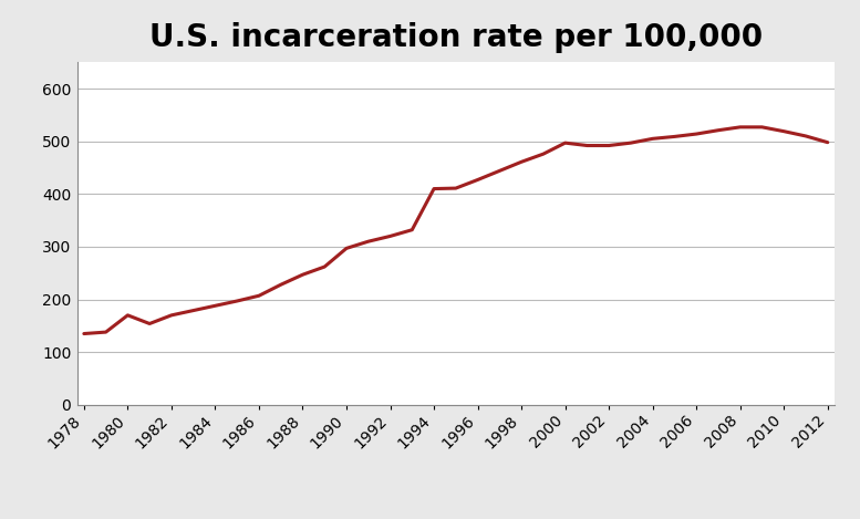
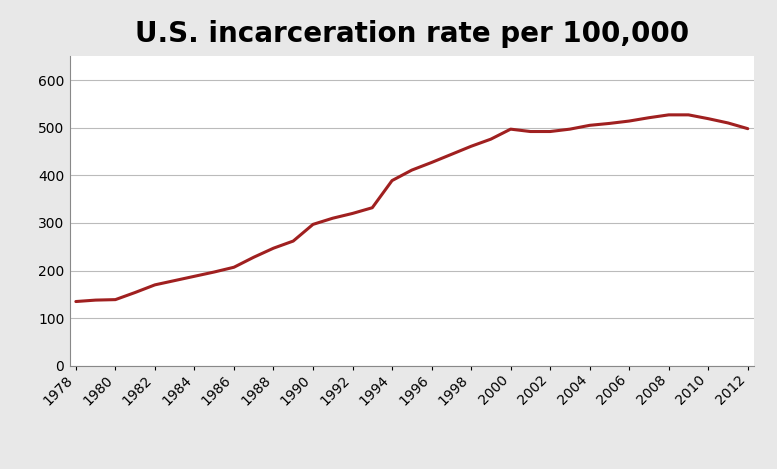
1980: 170 -> 139
1994: 410 -> 389
